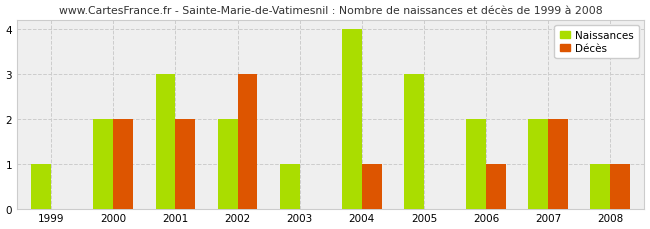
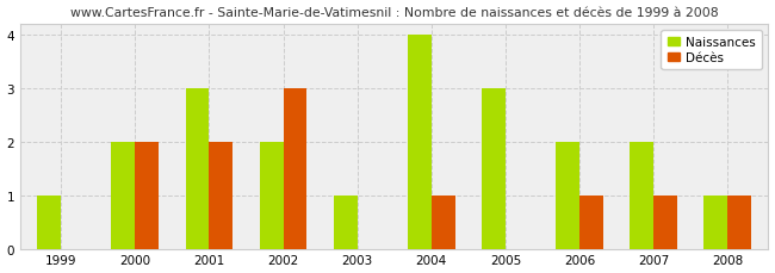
Décès/2007: 2 -> 1
